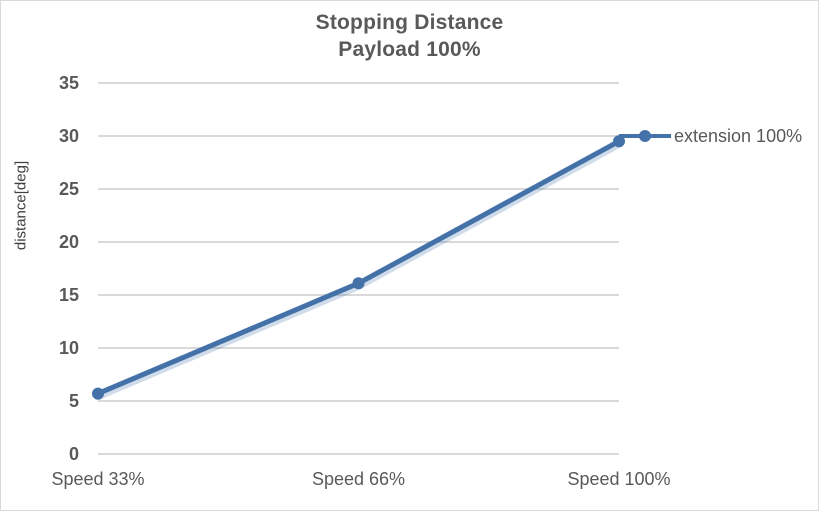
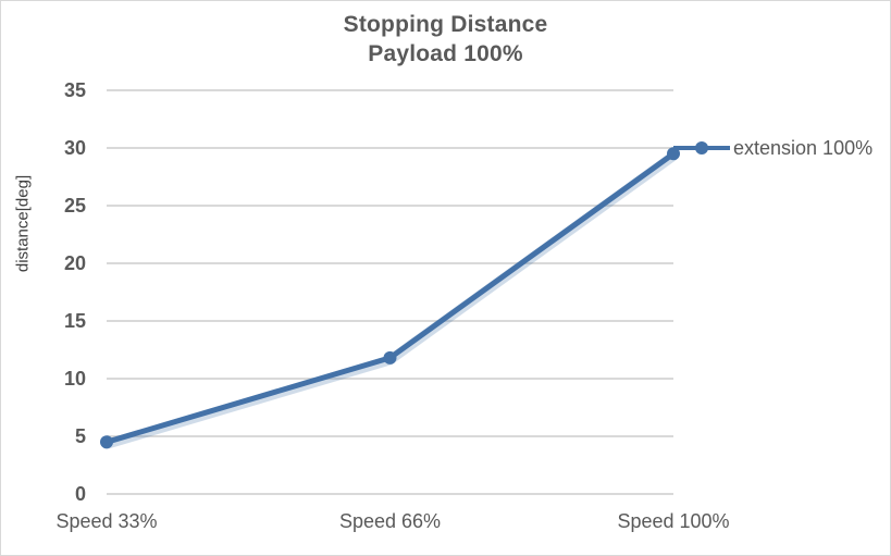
Speed 33%: 5.7 -> 4.5
Speed 66%: 16.1 -> 11.8
